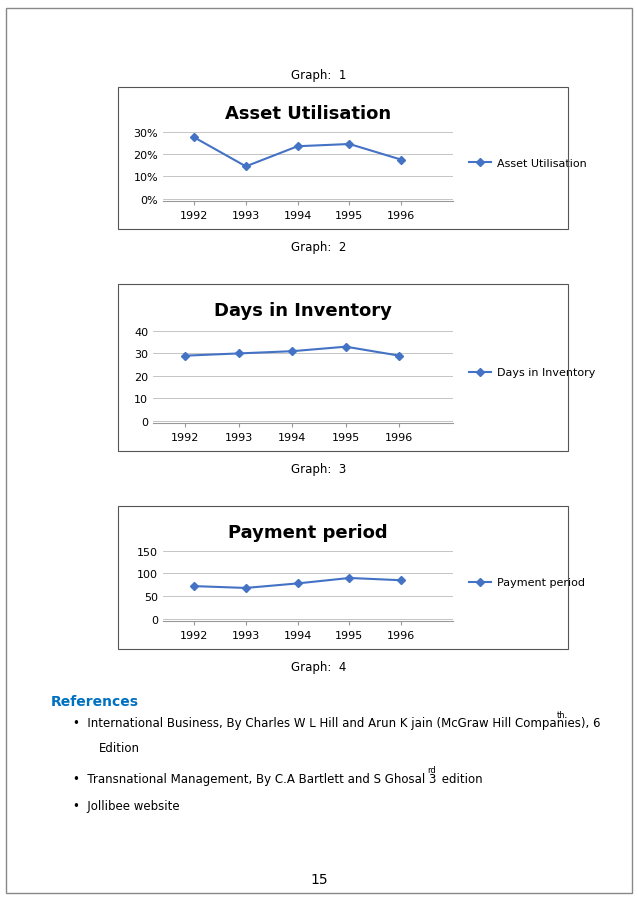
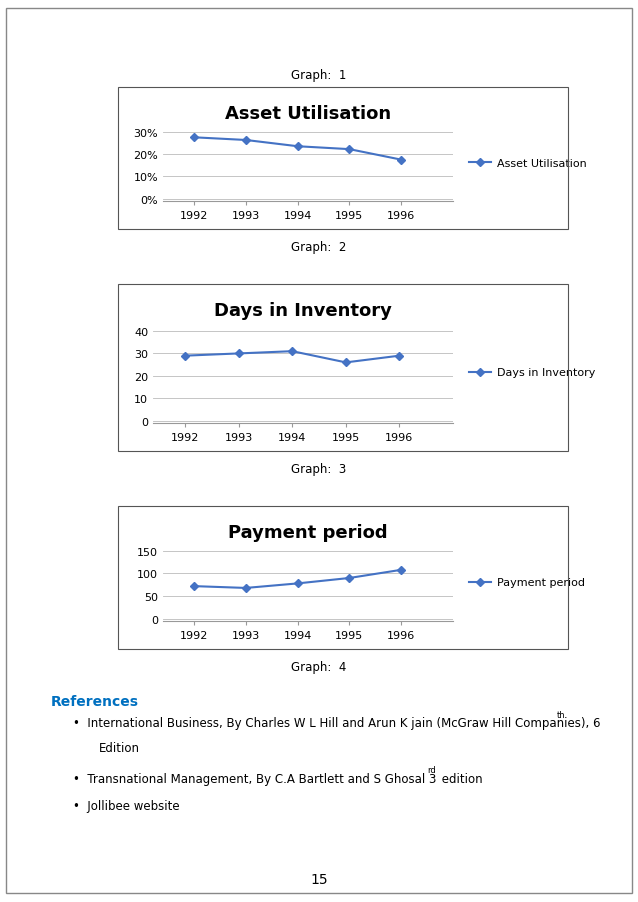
Asset Utilisation/1993: 14.5% -> 26.3%
Asset Utilisation/1995: 24.5% -> 22.2%
Days in Inventory/1995: 33 -> 26
Payment period/1996: 85 -> 108
